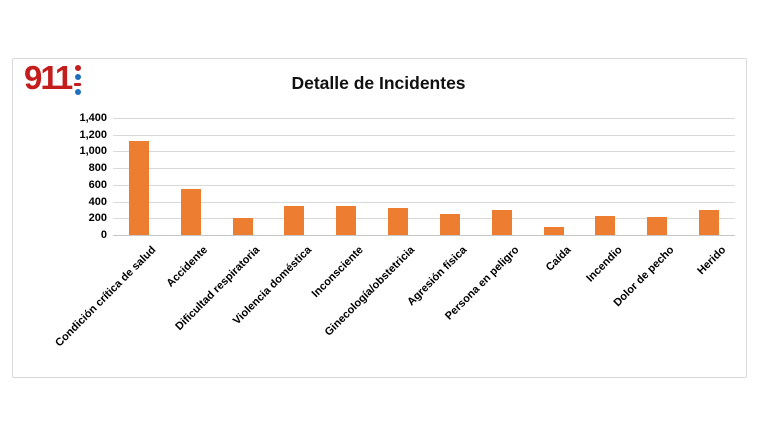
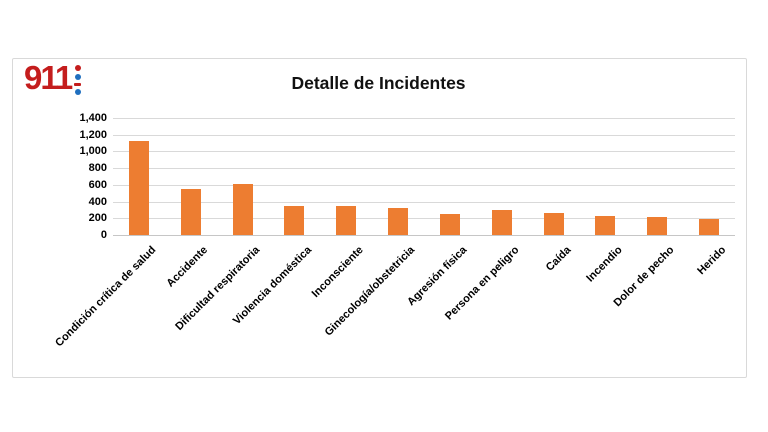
Dificultad respiratoria: 200 -> 600
Caída: 100 -> 300
Herido: 300 -> 200
